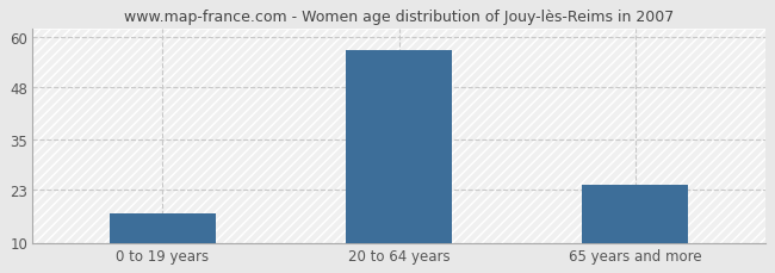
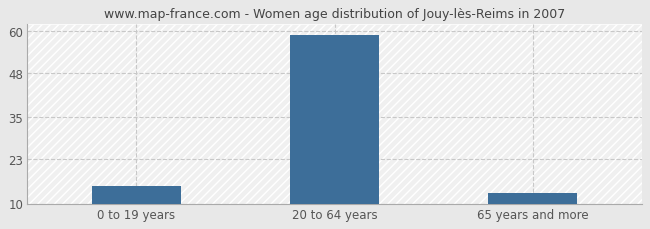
0 to 19 years: 17 -> 15
20 to 64 years: 57 -> 59
65 years and more: 24 -> 13
